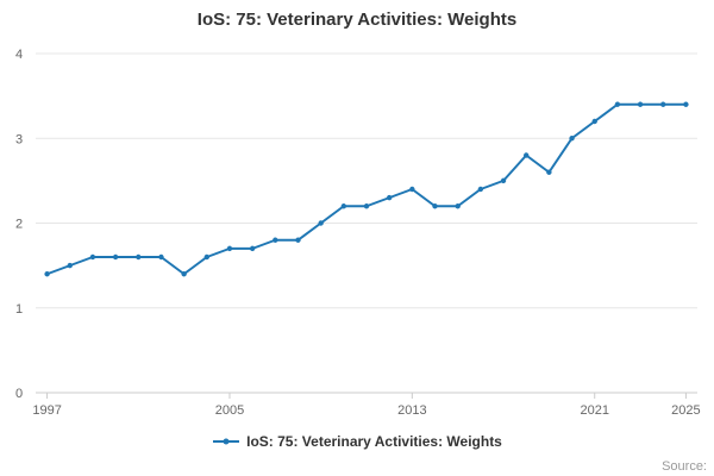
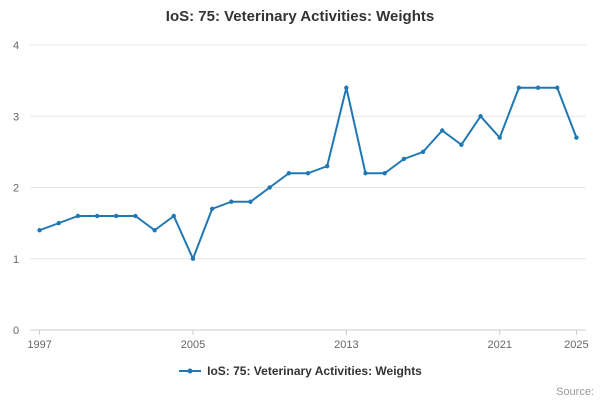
2005: 1.7 -> 1.0
2013: 2.4 -> 3.4
2021: 3.2 -> 2.7
2025: 3.4 -> 2.7
